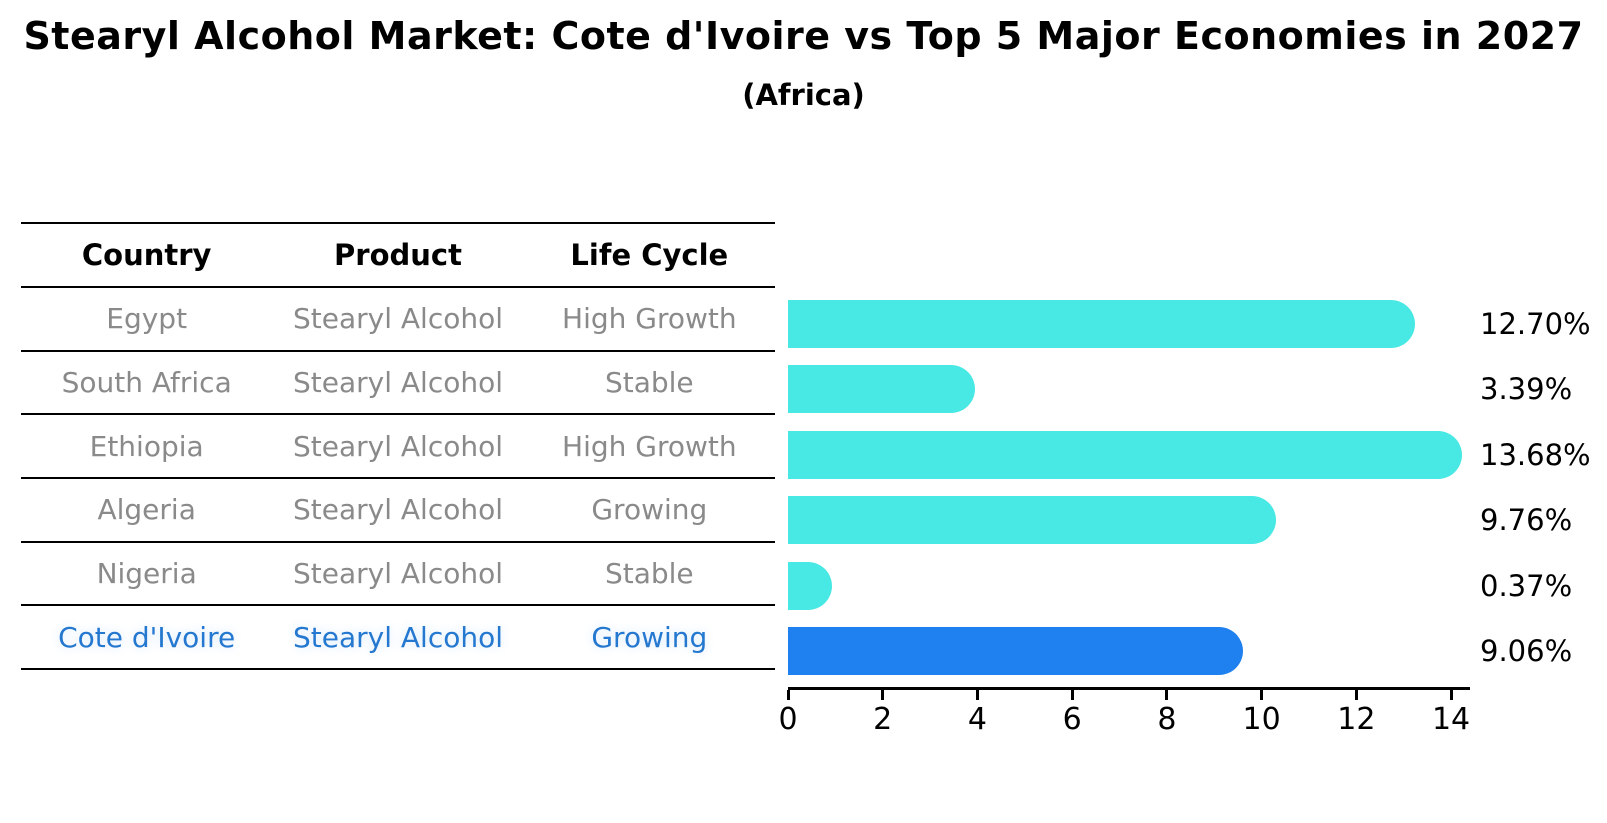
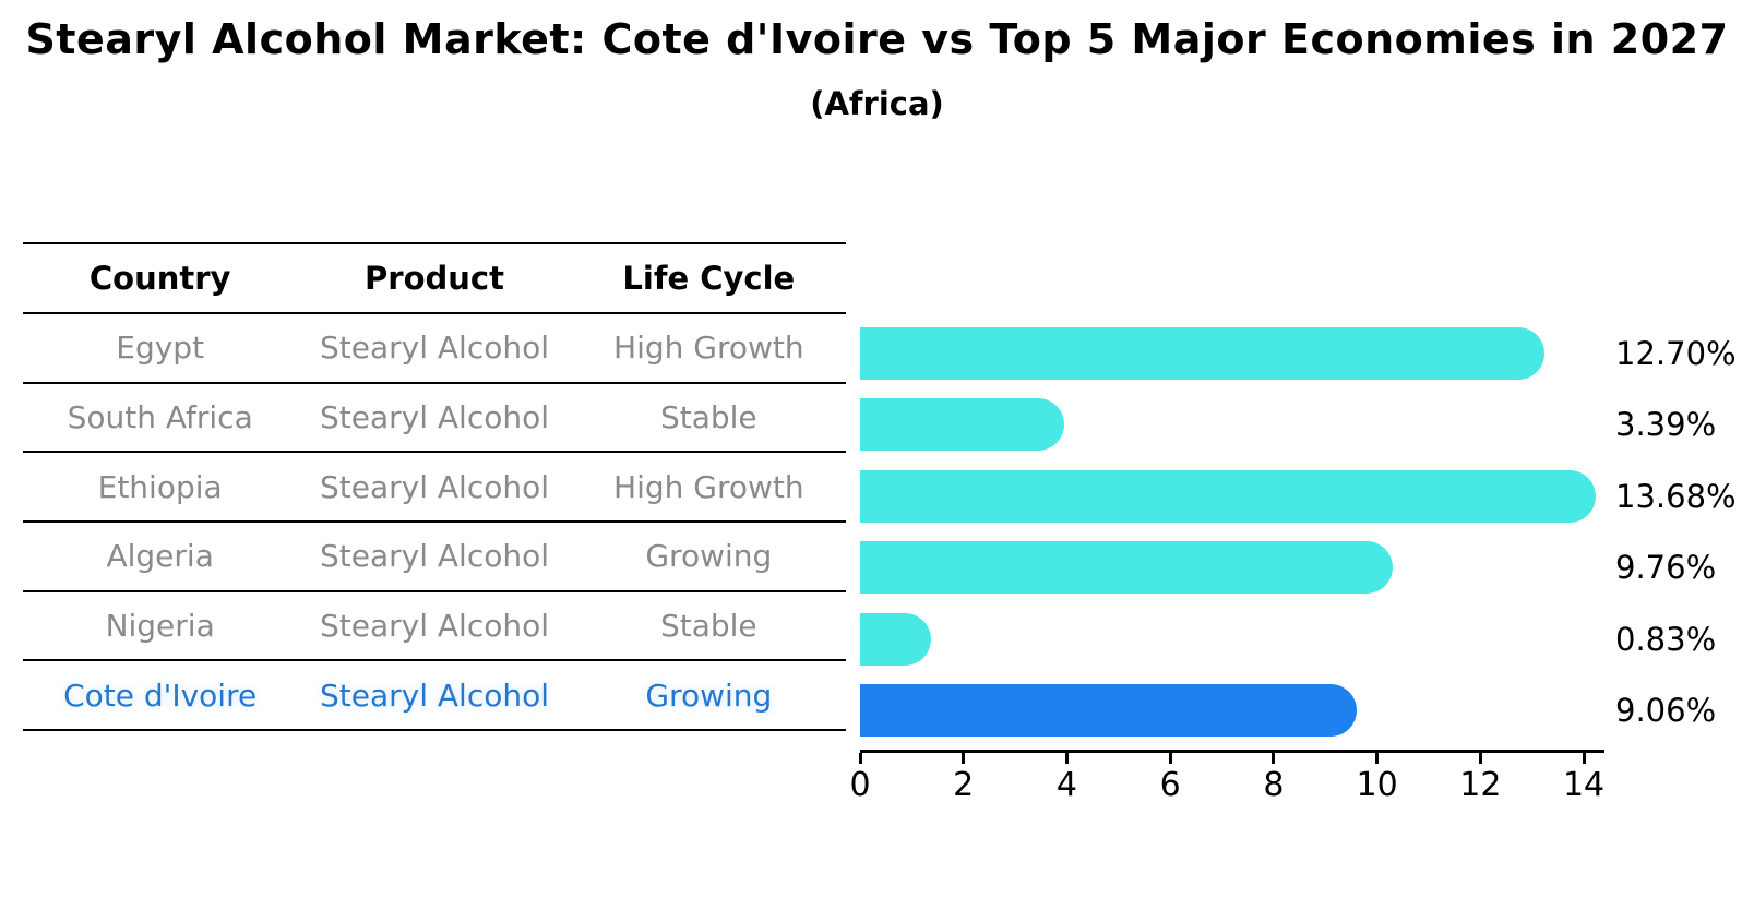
Nigeria: 0.37% -> 0.83%
